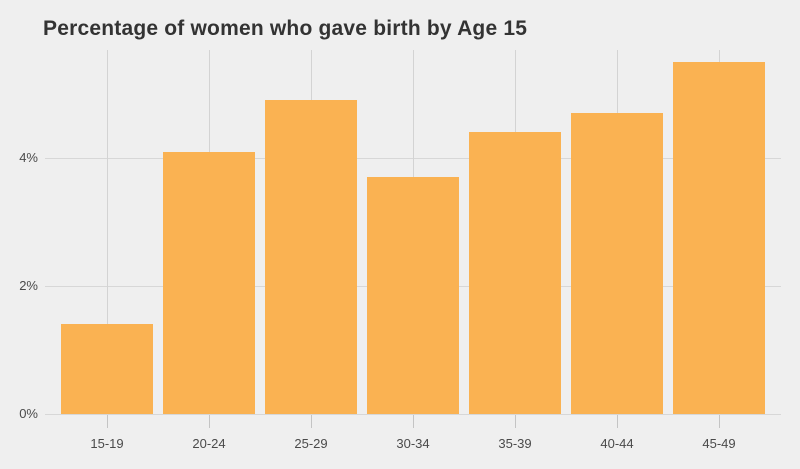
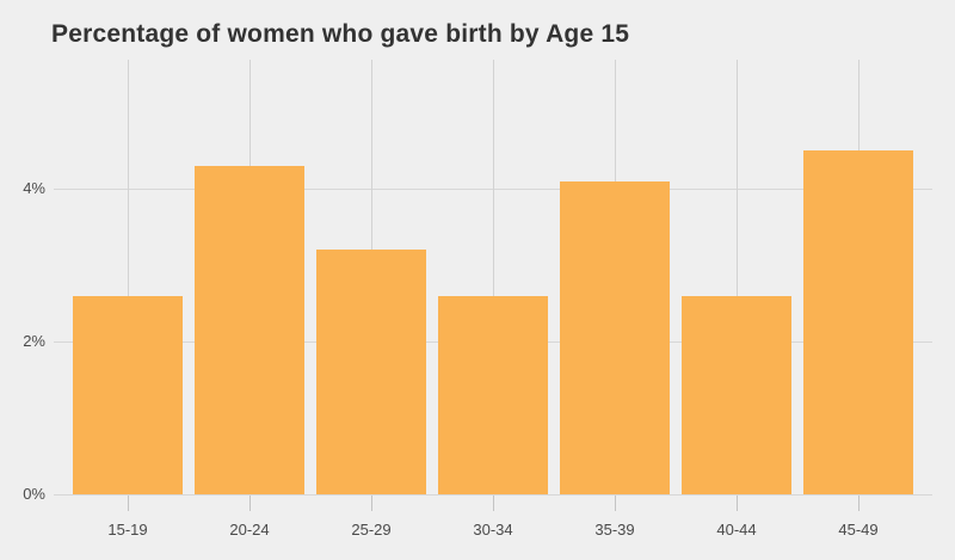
15-19: 1.4% -> 2.6%
20-24: 4.1% -> 4.3%
25-29: 4.9% -> 3.2%
30-34: 3.7% -> 2.6%
35-39: 4.4% -> 4.1%
40-44: 4.7% -> 2.6%
45-49: 5.5% -> 4.5%
